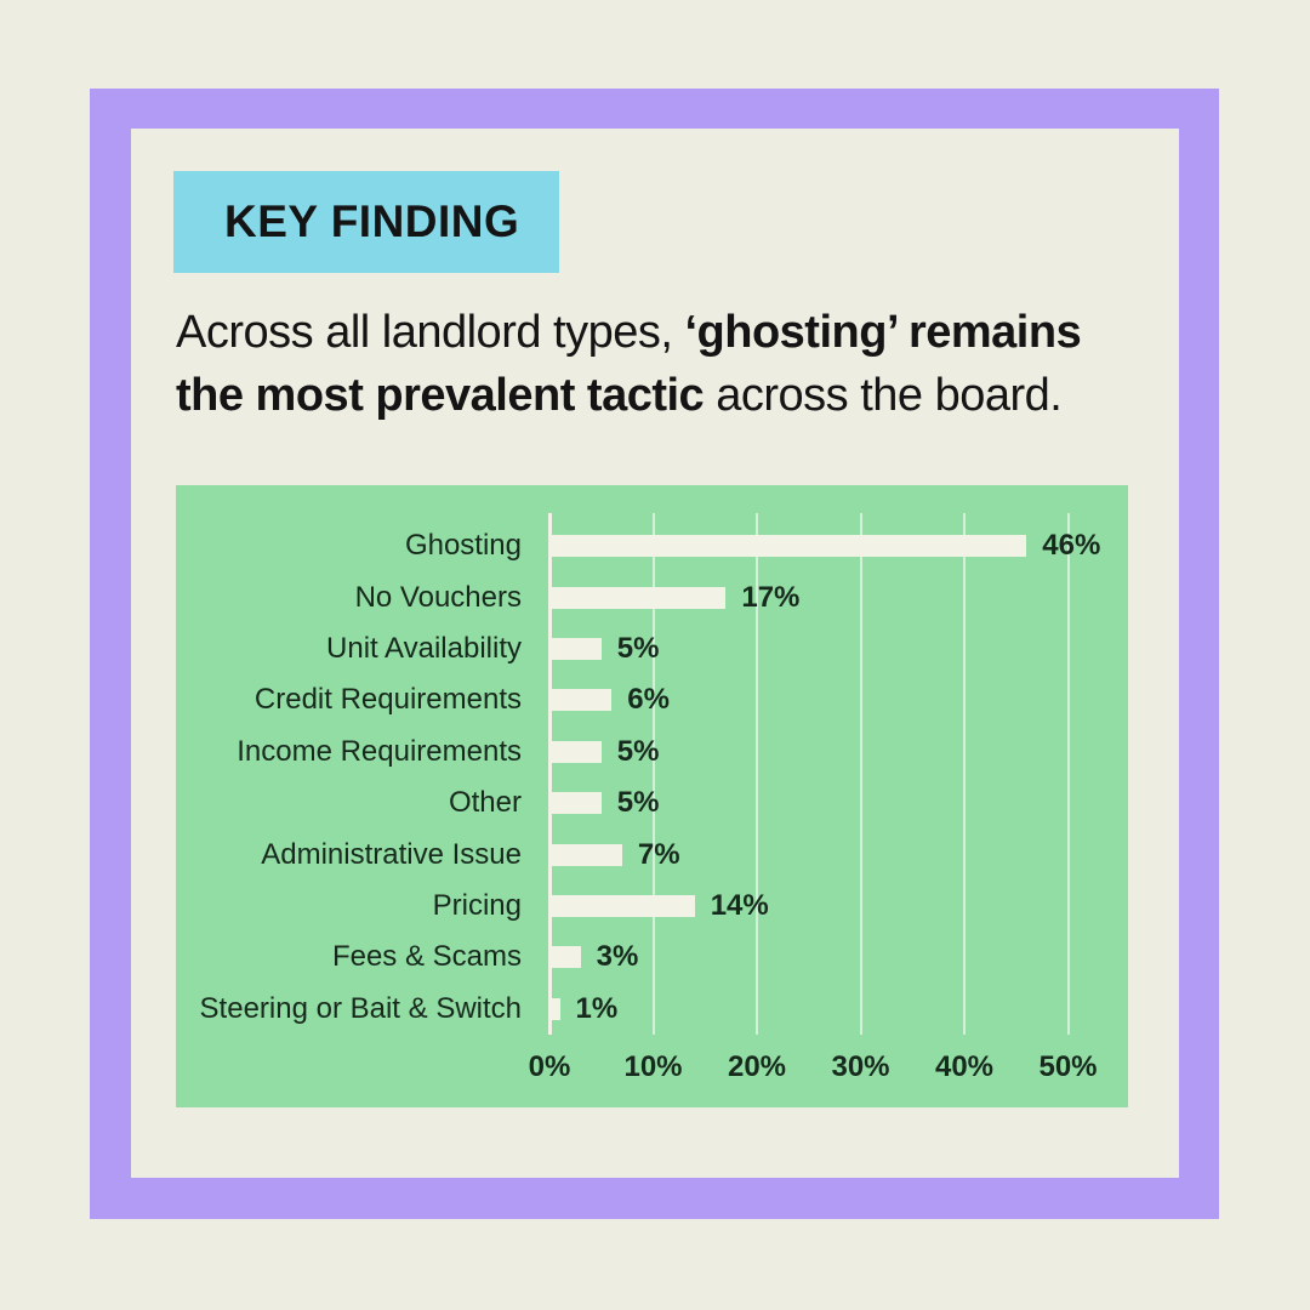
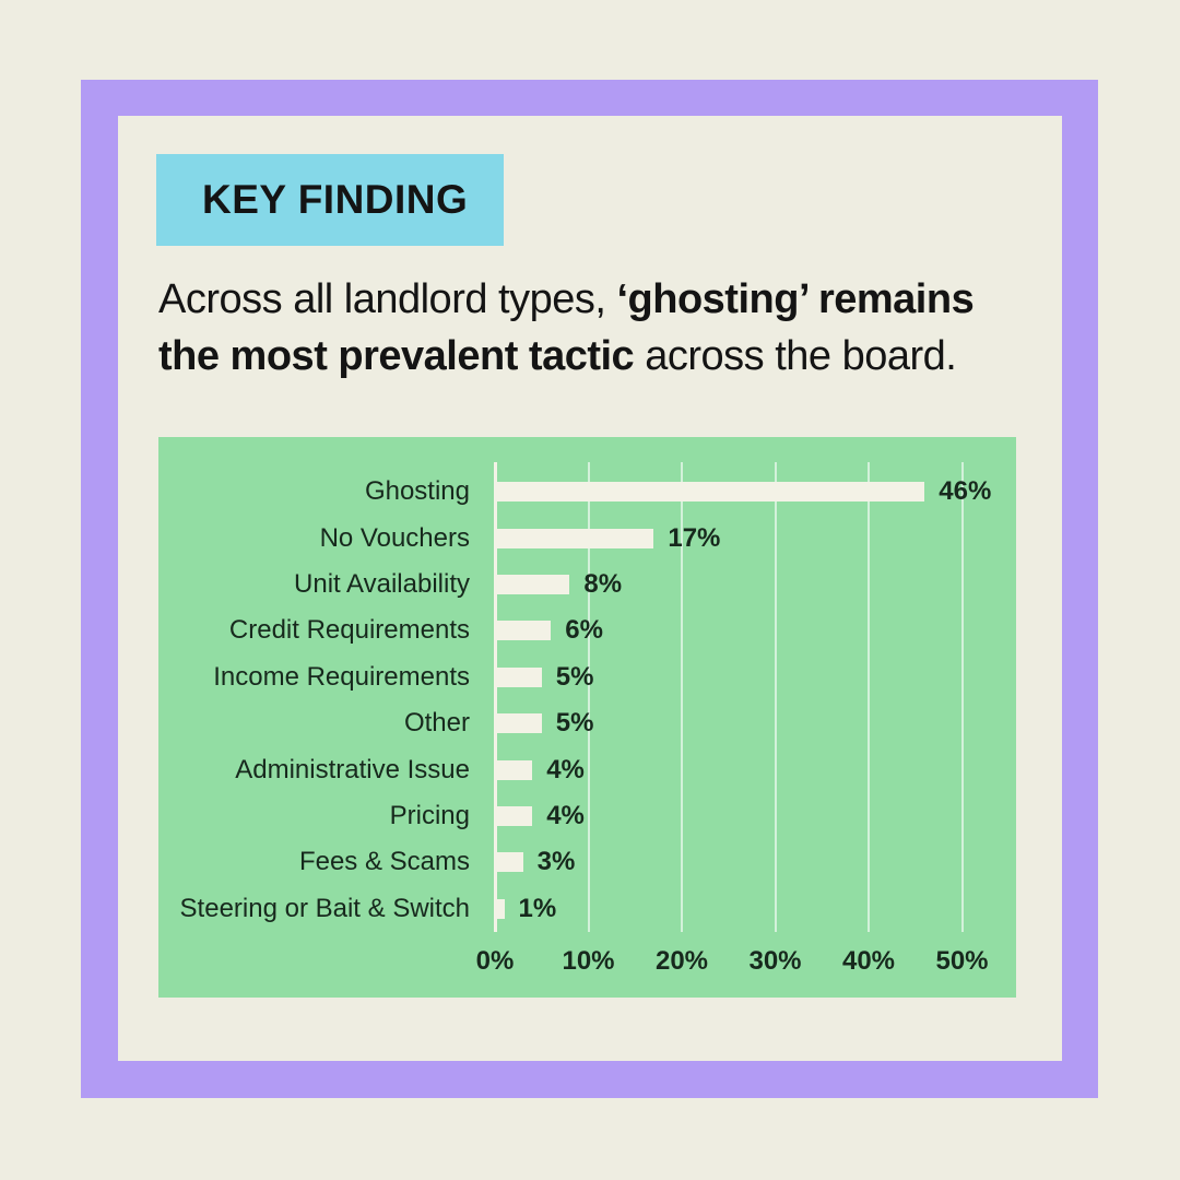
Unit Availability: 5% -> 8%
Administrative Issue: 7% -> 4%
Pricing: 14% -> 4%
